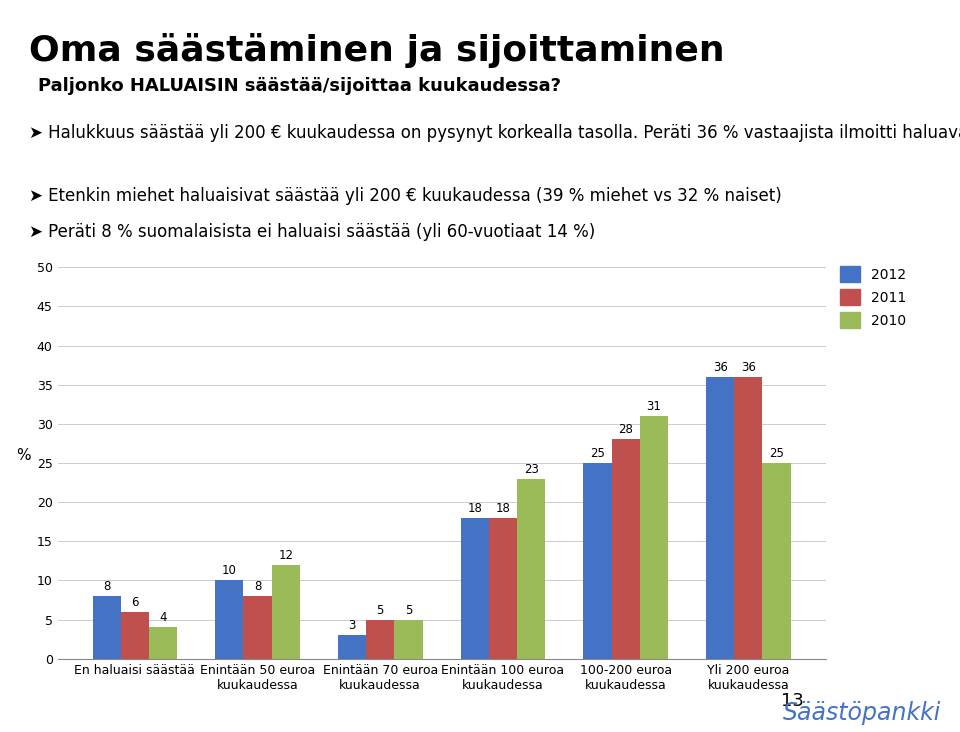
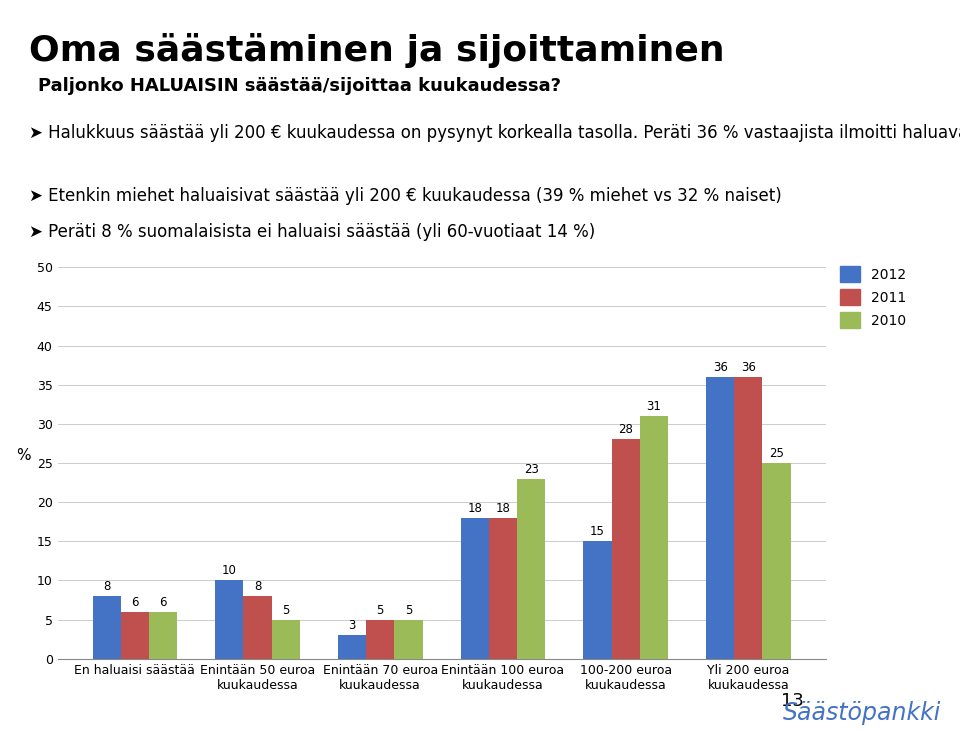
2010/En haluaisi säästää: 4 -> 6
2010/Enintään 50 euroa kuukaudessa: 12 -> 5
2012/100-200 euroa kuukaudessa: 25 -> 15
